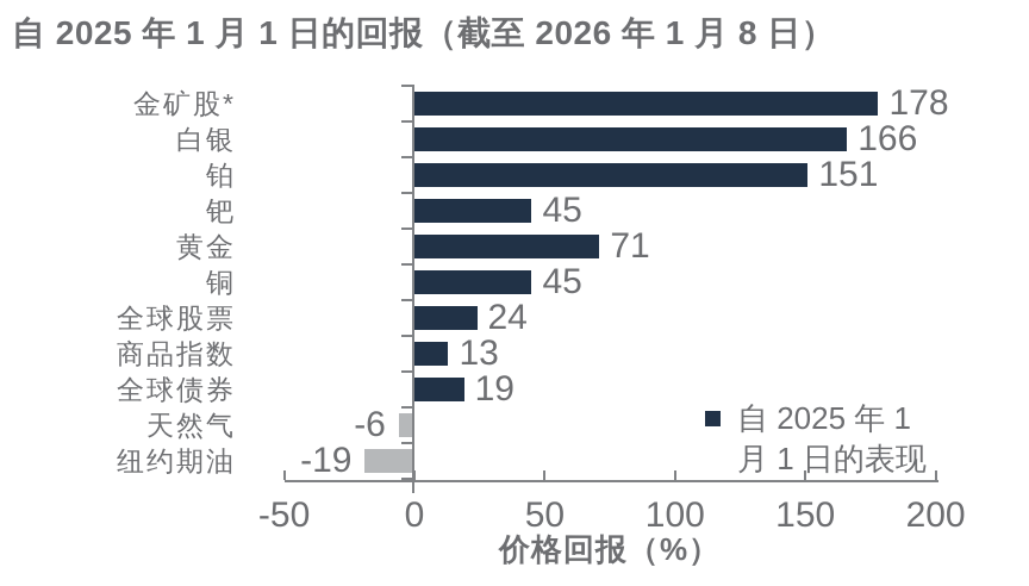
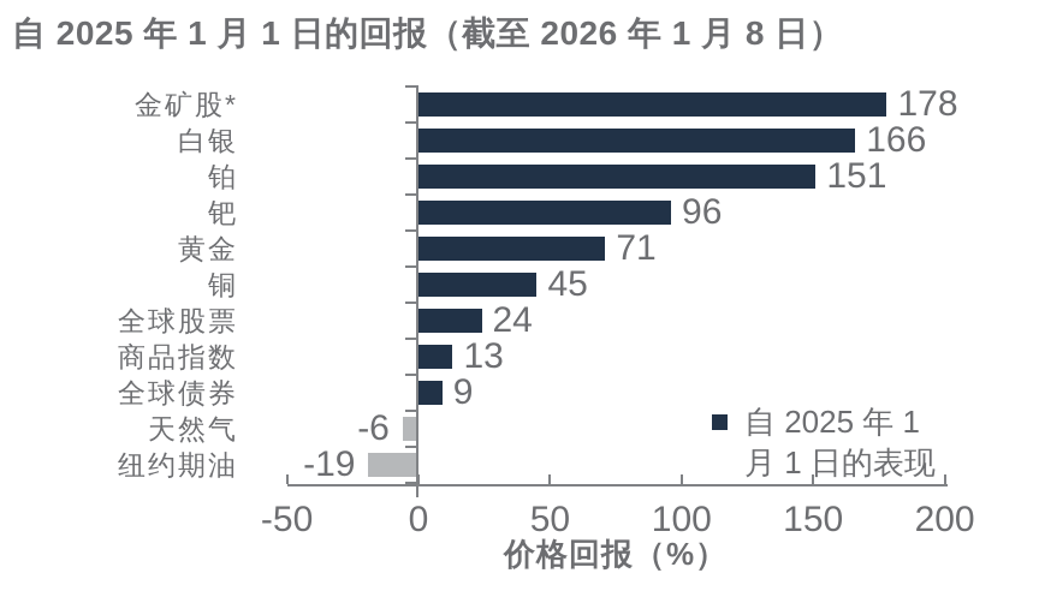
钯: 45 -> 96
全球债券: 19 -> 9
